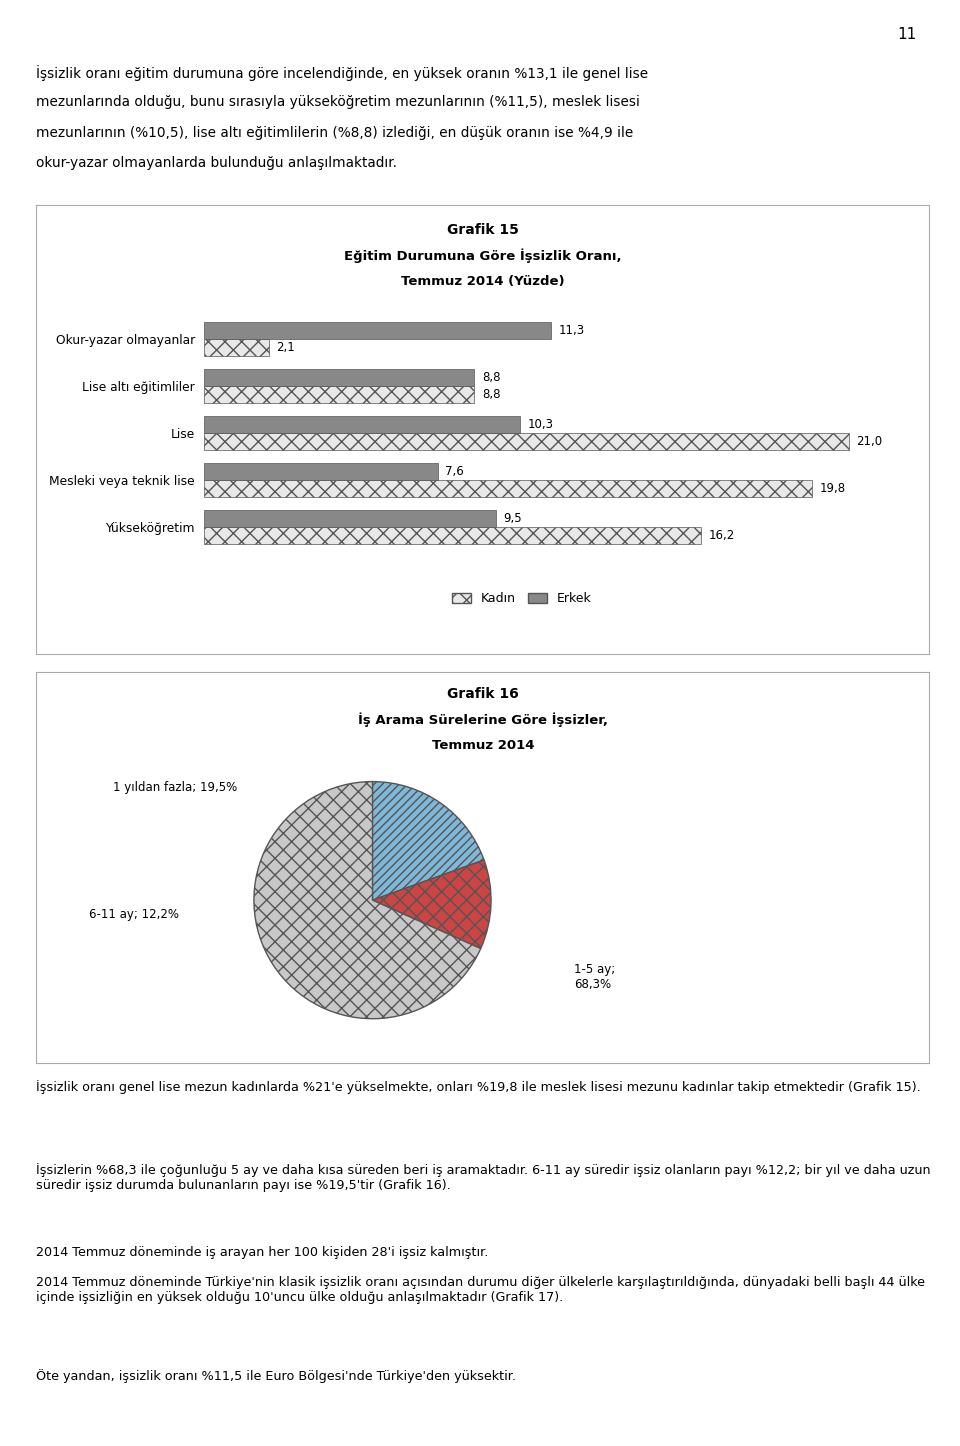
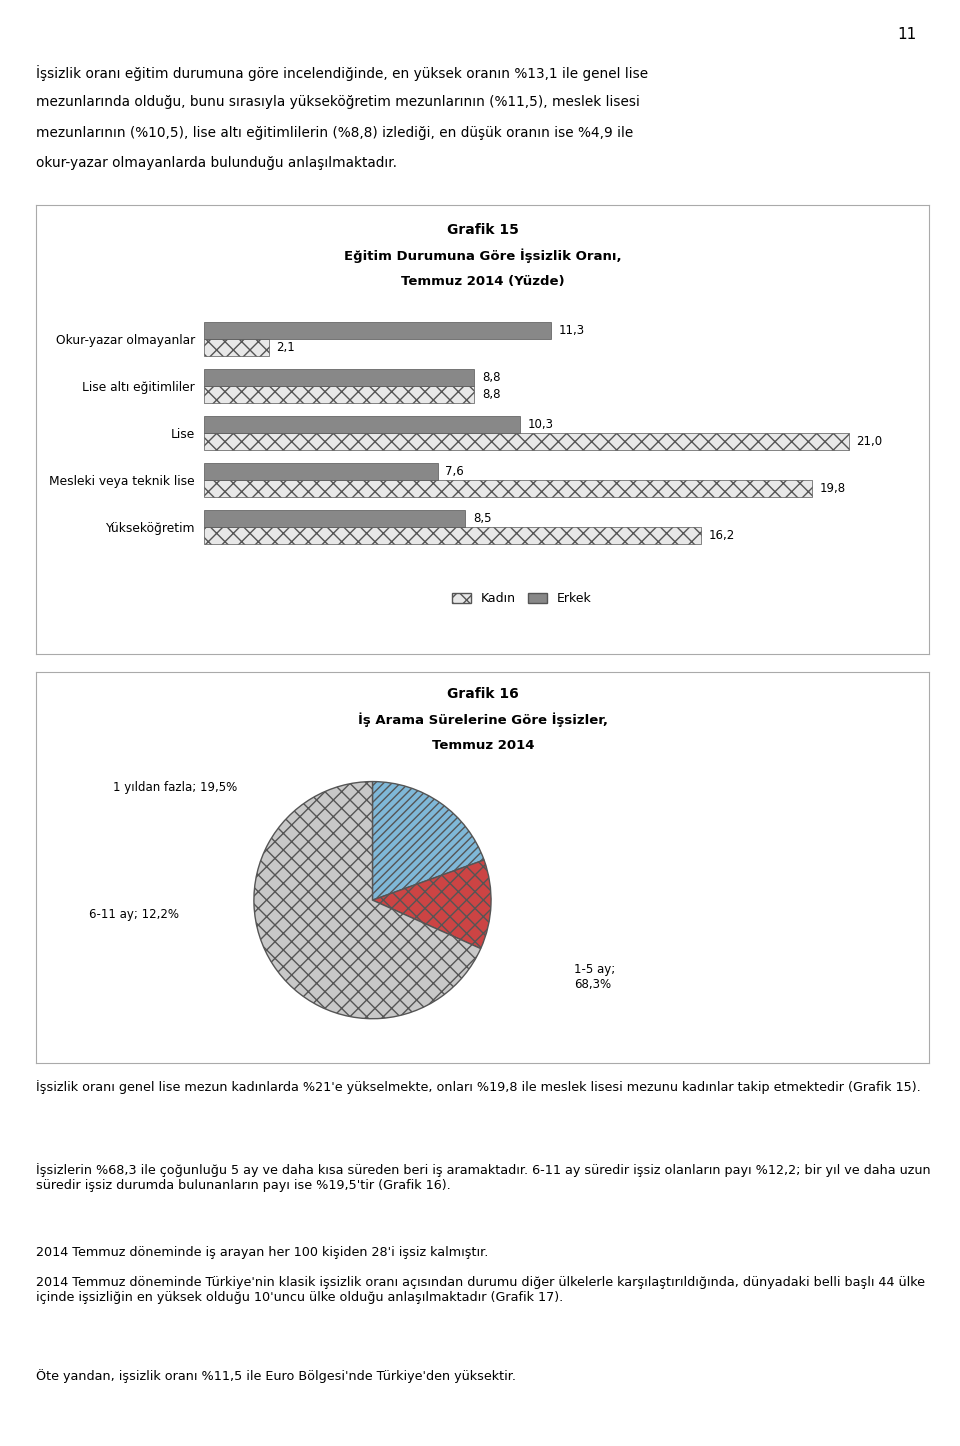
Erkek/Yükseköğretim: 9,5 -> 8,5
